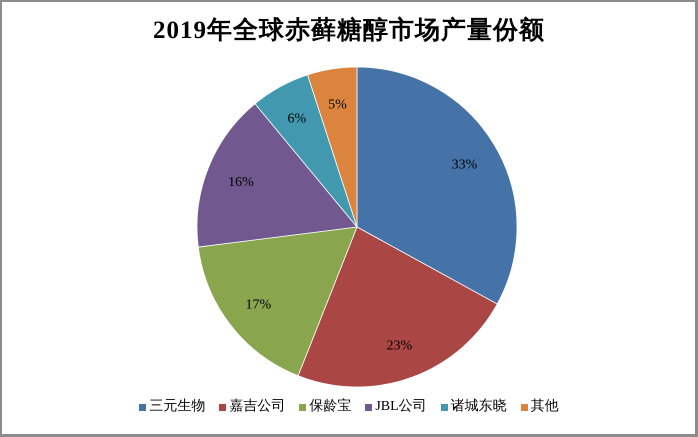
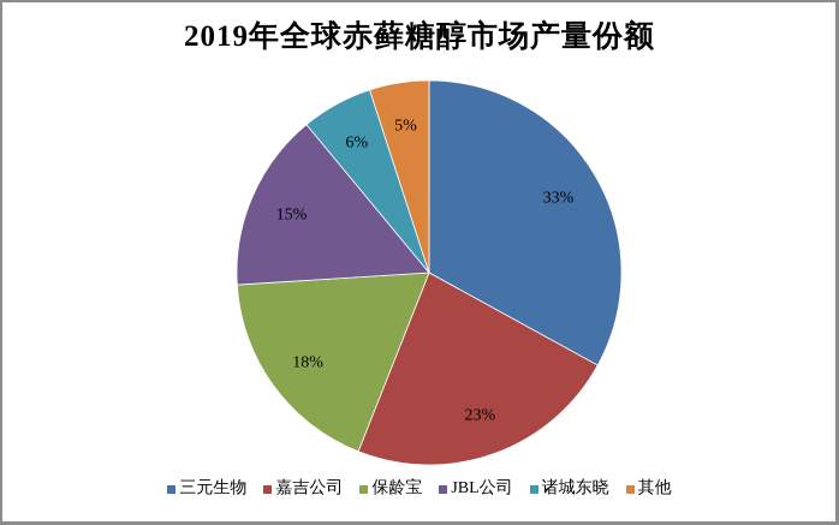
保龄宝: 17% -> 18%
JBL公司: 16% -> 15%
